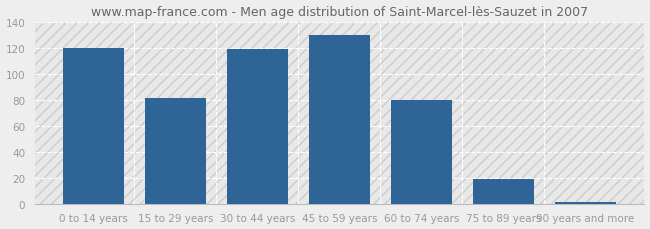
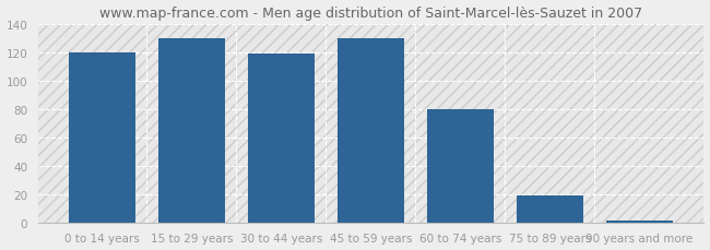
15 to 29 years: 81 -> 130
